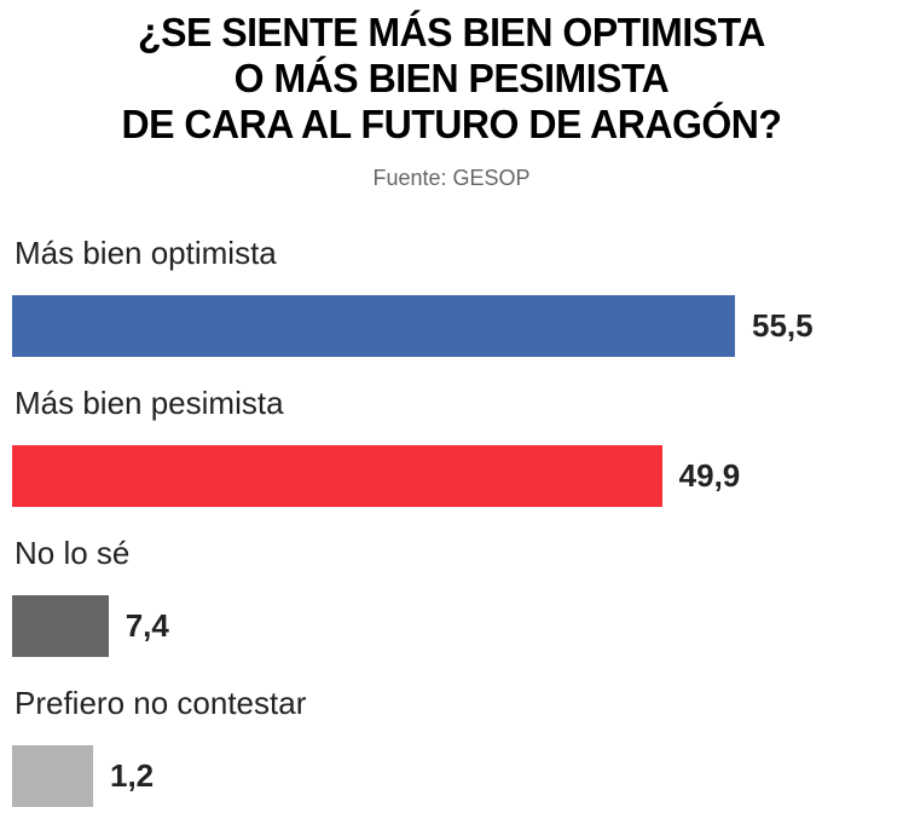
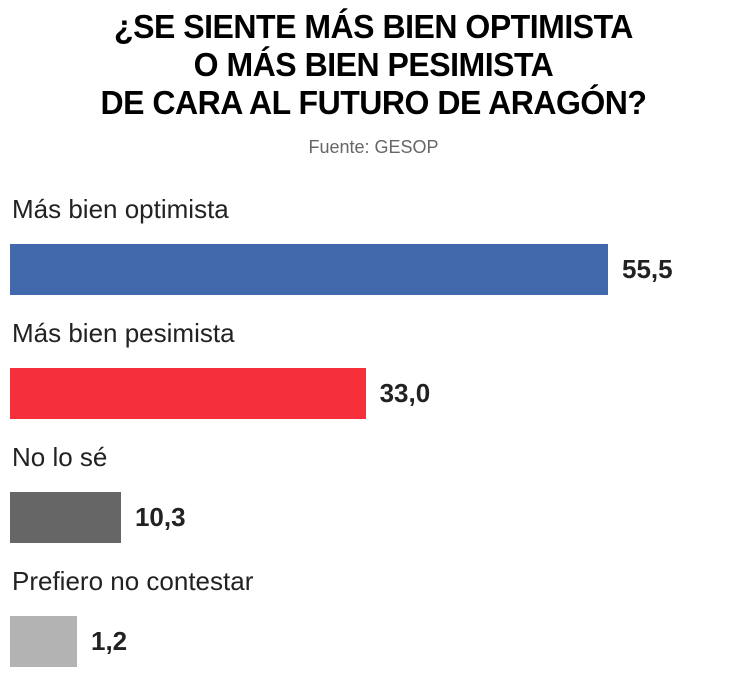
Más bien pesimista: 49,9 -> 33,0
No lo sé: 7,4 -> 10,3
